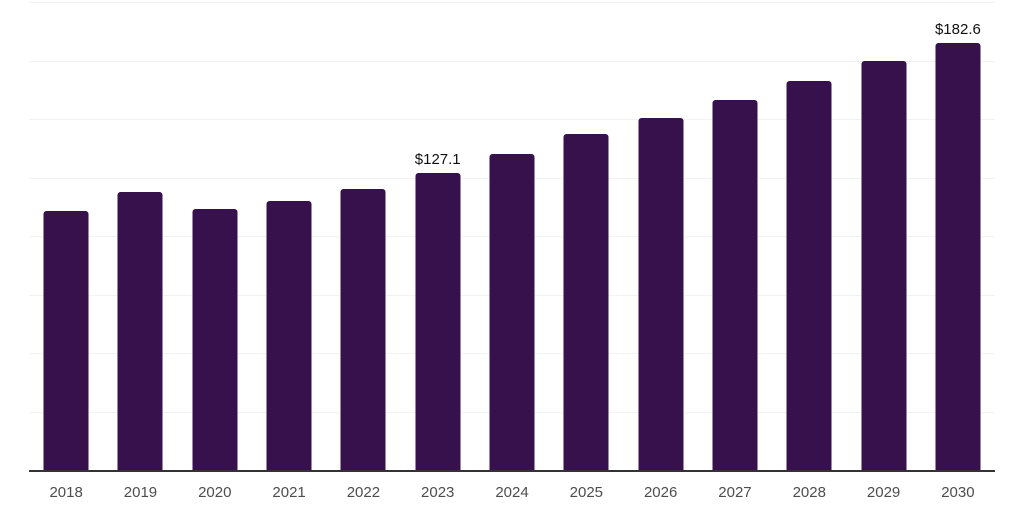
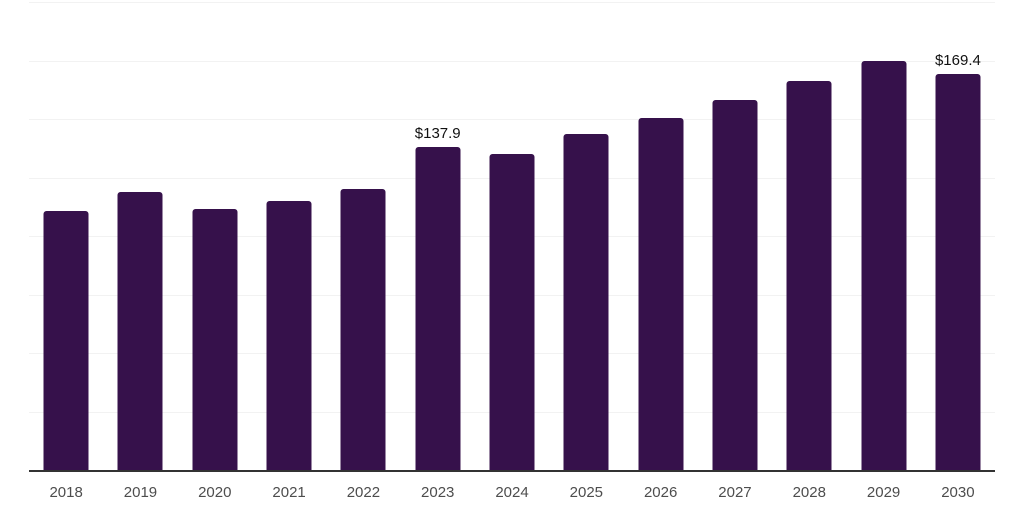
2023: $127.1 -> $137.9
2030: $182.6 -> $169.4
